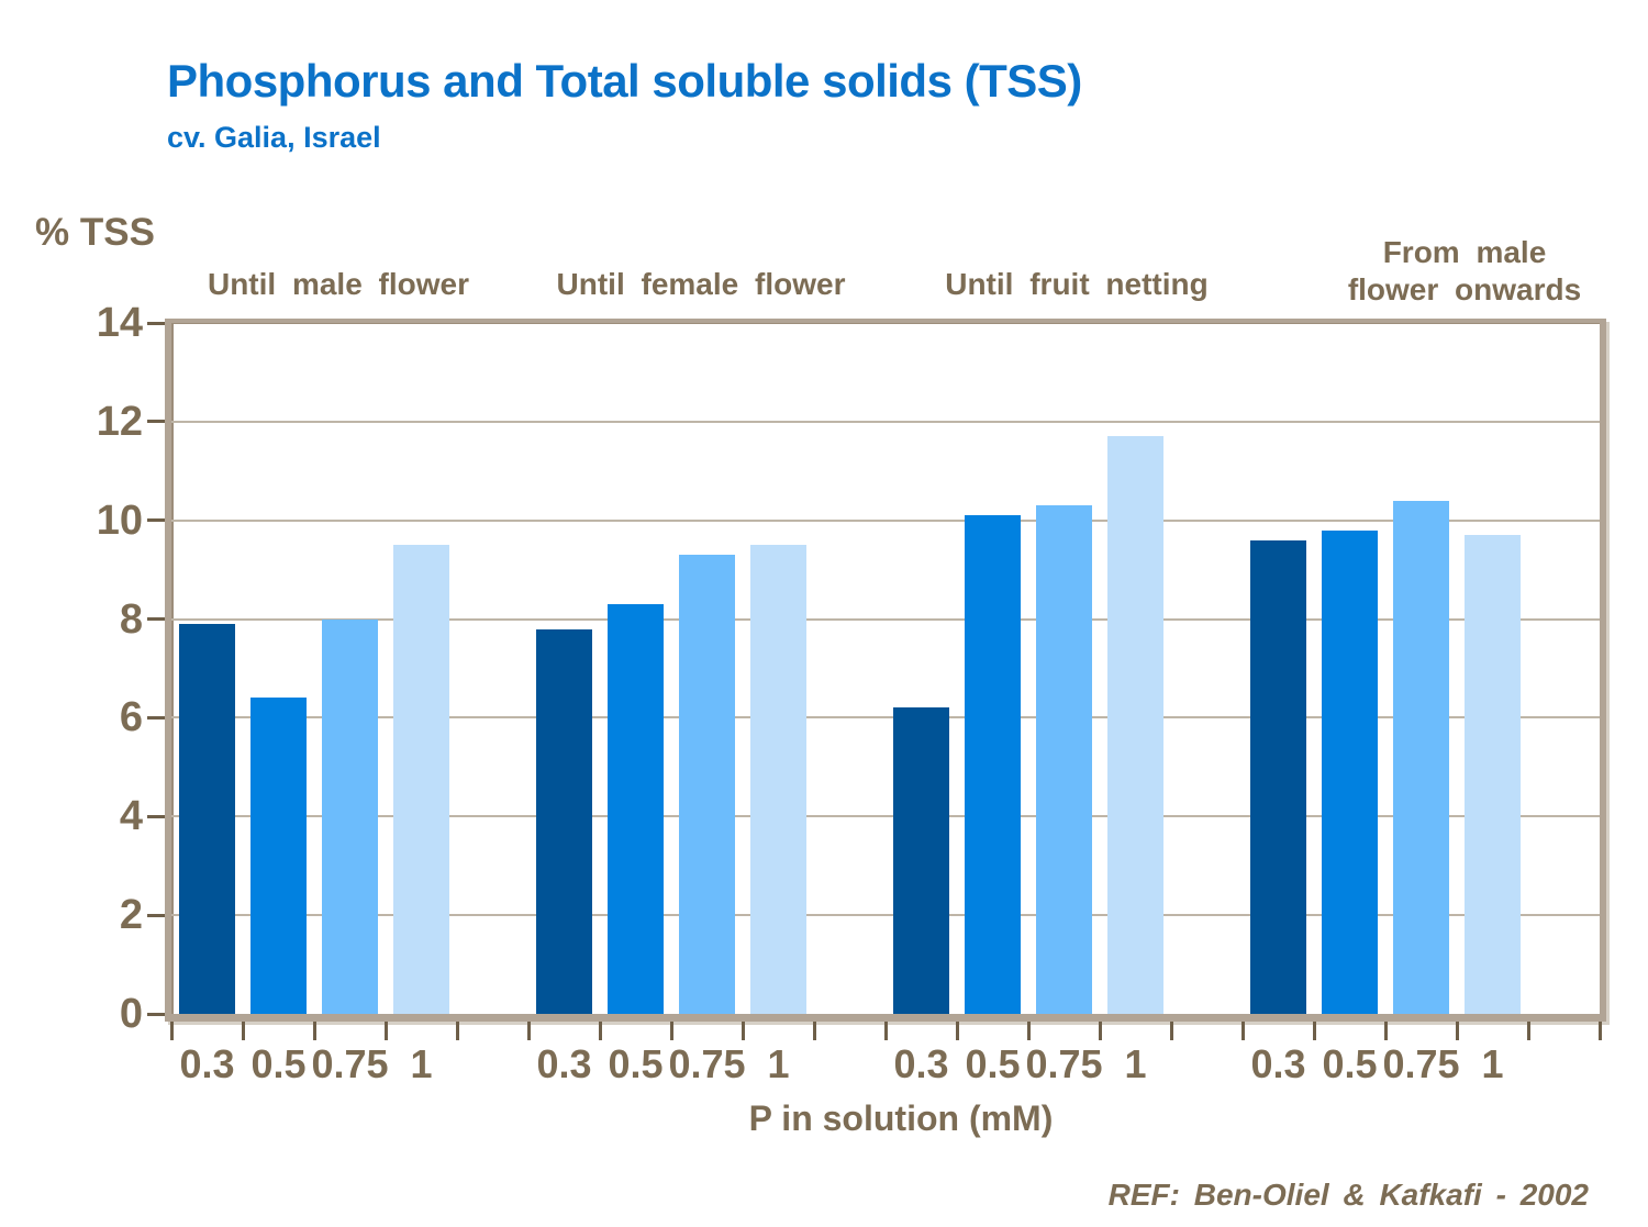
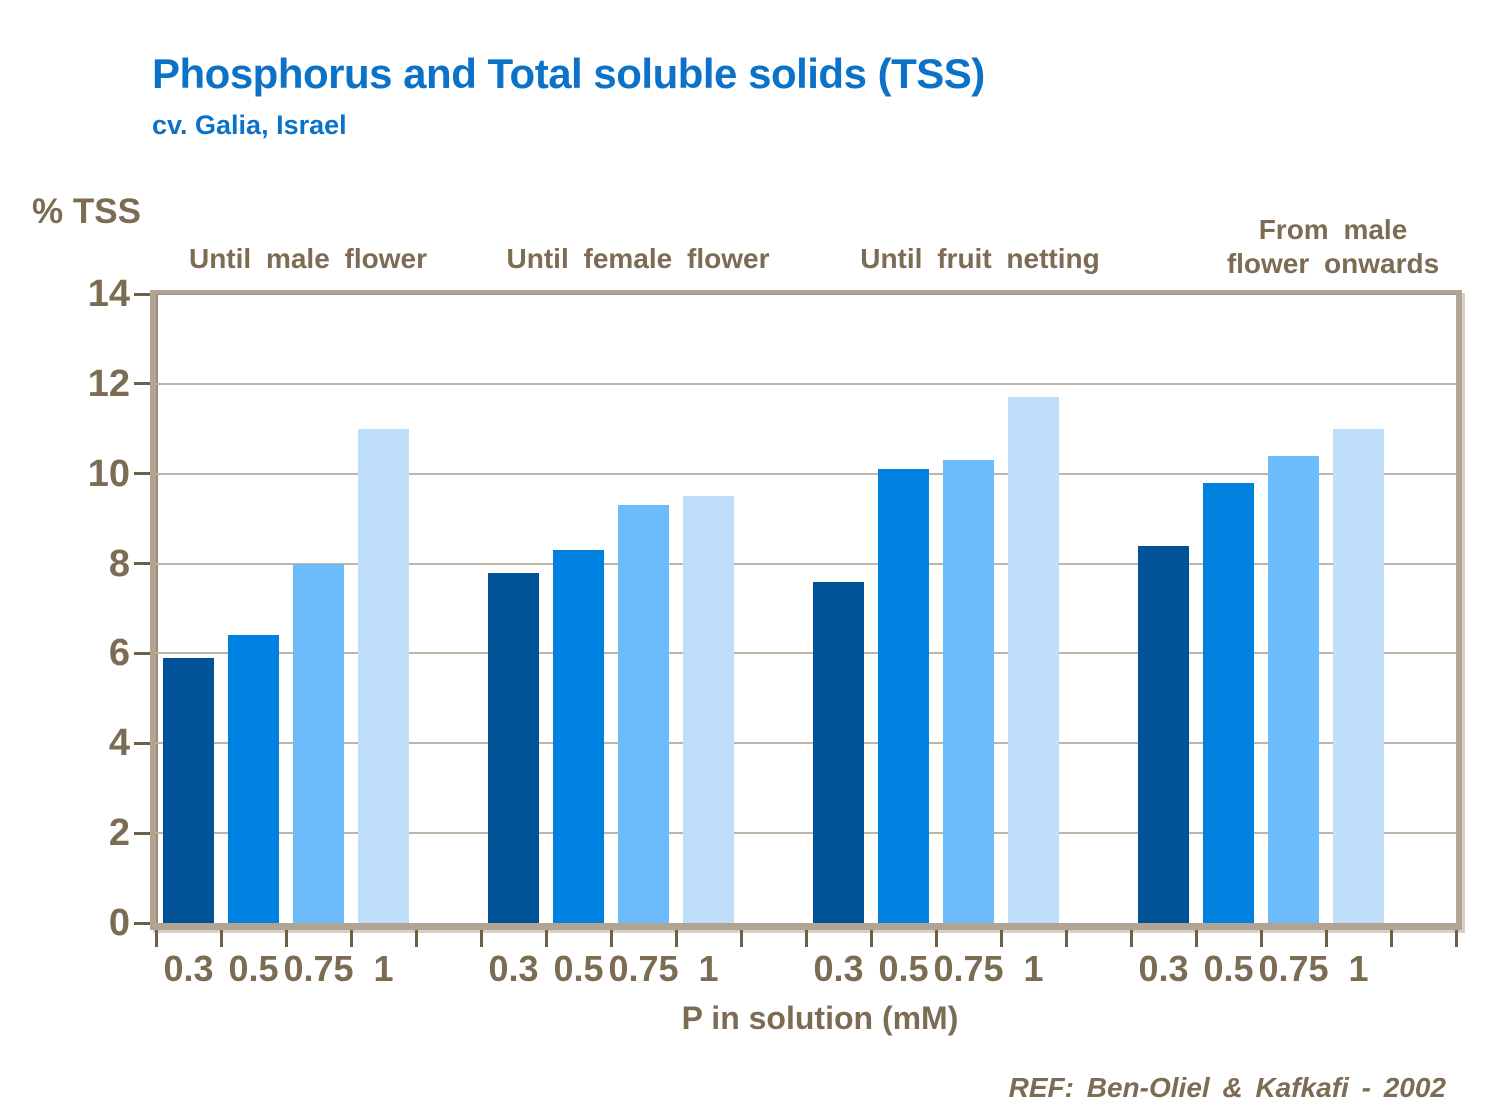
0.3/Until male flower: 7.9 -> 5.9
1/Until male flower: 9.5 -> 11.0
0.3/Until fruit netting: 6.2 -> 7.6
0.3/From male flower onwards: 9.6 -> 8.4
1/From male flower onwards: 9.7 -> 11.0
